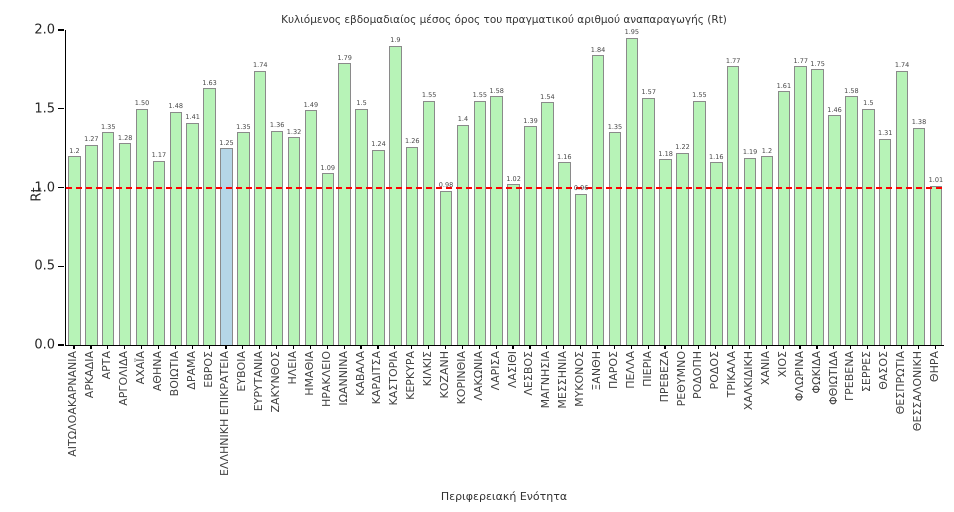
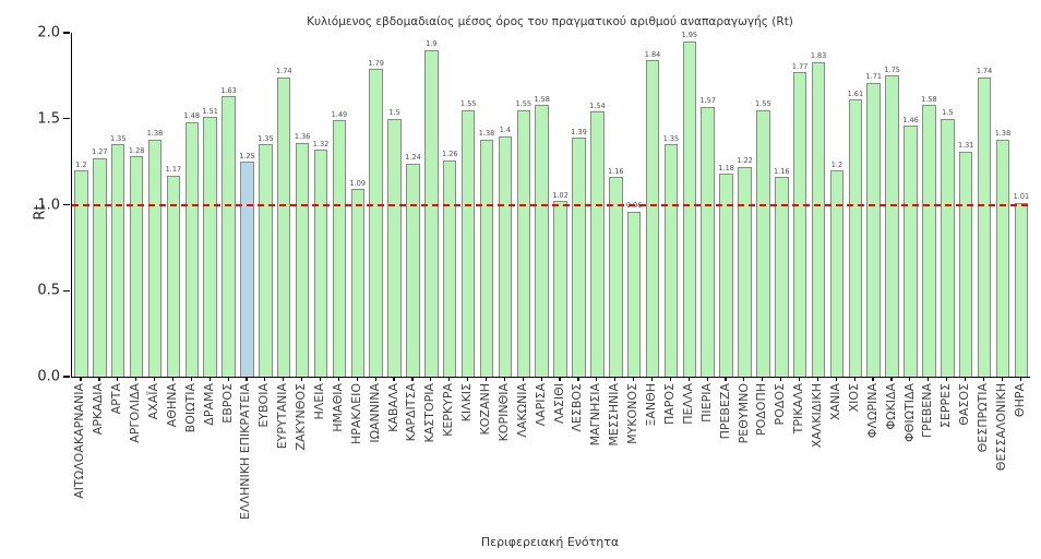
ΑΧΑΪΑ: 1.50 -> 1.38
ΔΡΑΜΑ: 1.41 -> 1.51
ΚΟΖΑΝΗ: 0.98 -> 1.38
ΧΑΛΚΙΔΙΚΗ: 1.19 -> 1.83
ΦΛΩΡΙΝΑ: 1.77 -> 1.71
